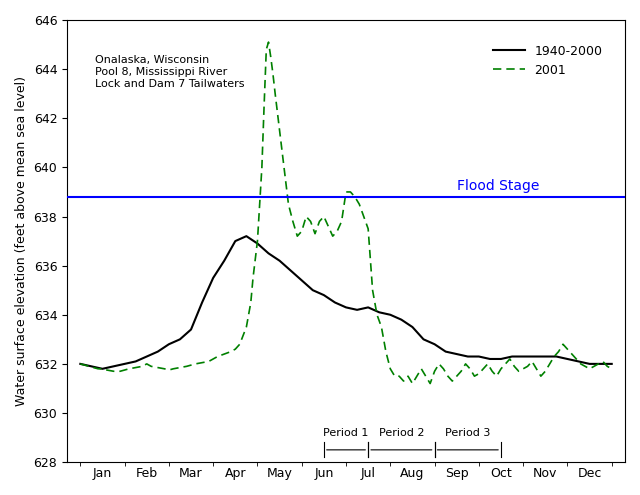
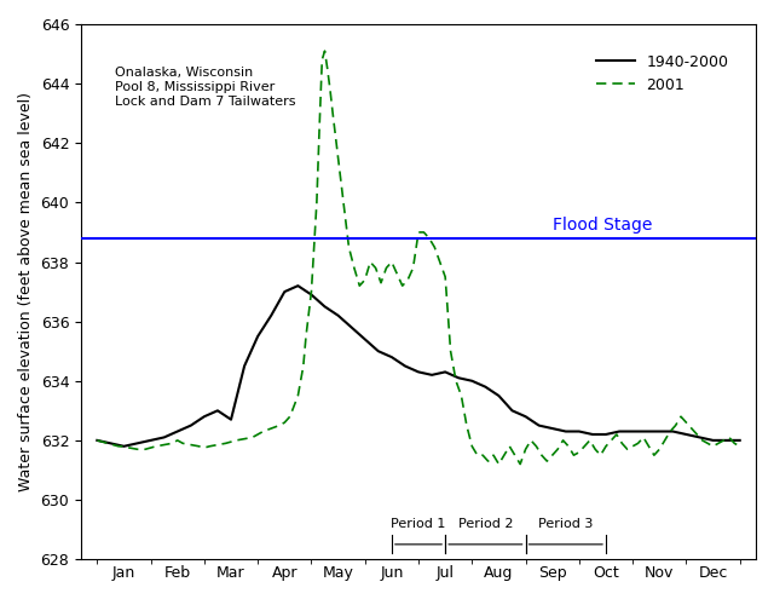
1940-2000/Mar: 633.4 -> 632.7
